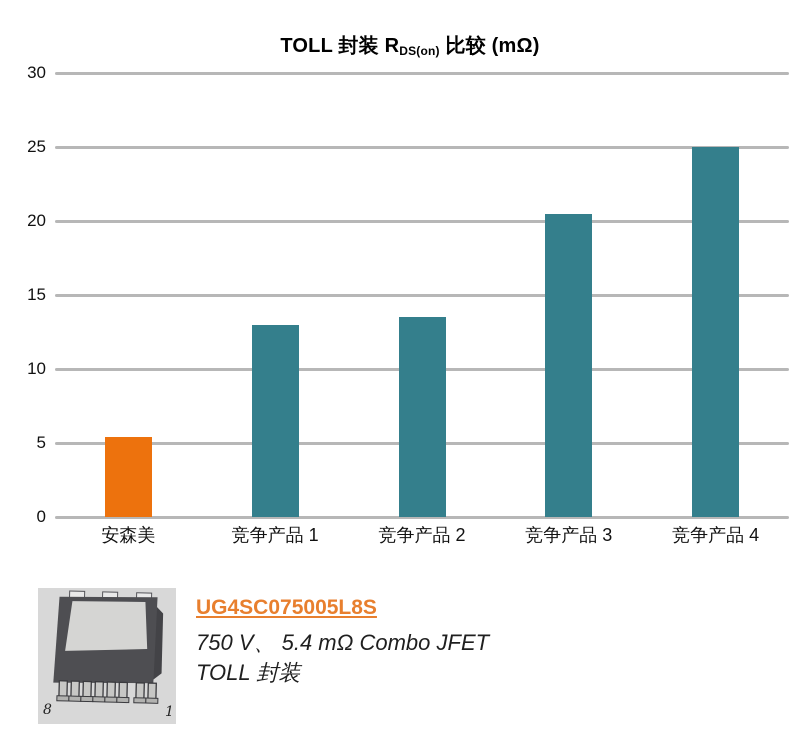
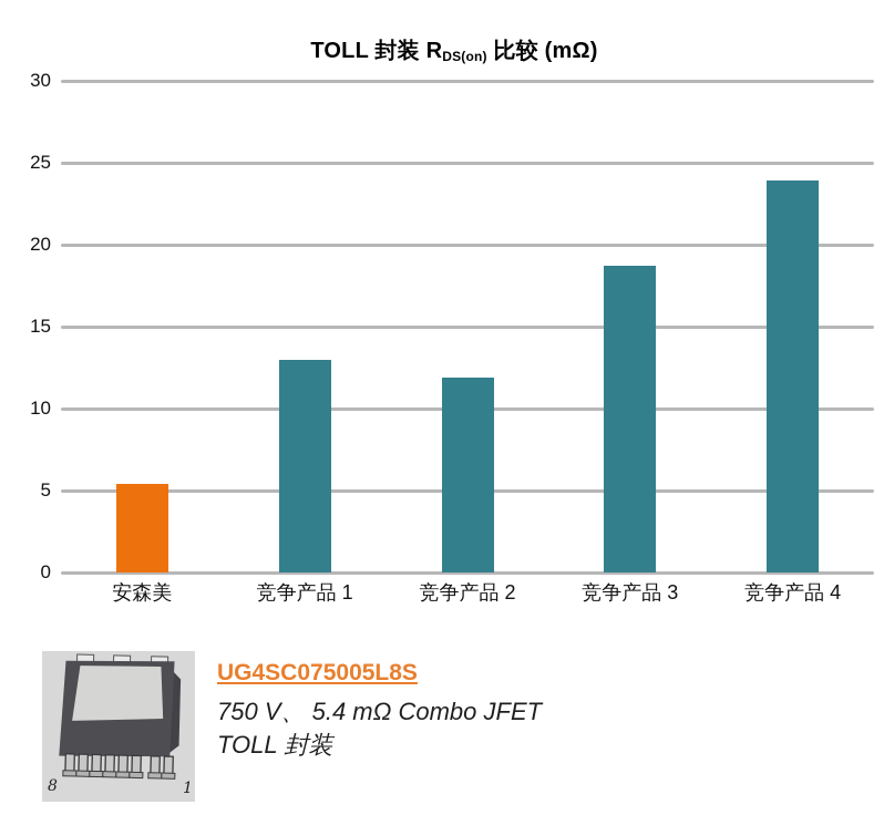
竞争产品 2: 13.5 -> 11.9
竞争产品 3: 20.5 -> 18.7
竞争产品 4: 25.0 -> 23.9
